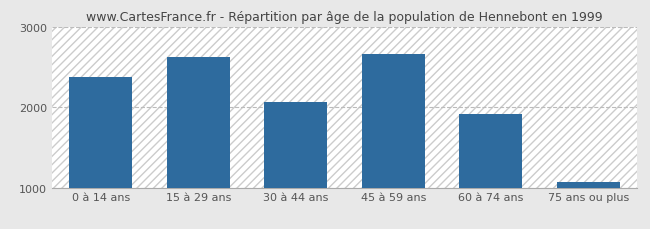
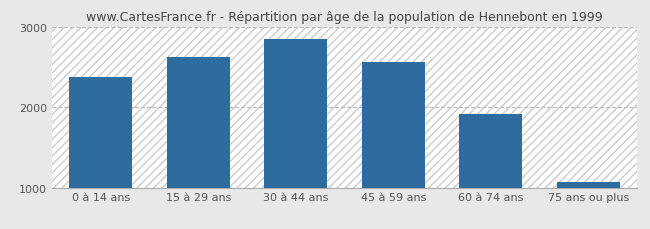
30 à 44 ans: 2060 -> 2840
45 à 59 ans: 2660 -> 2560
